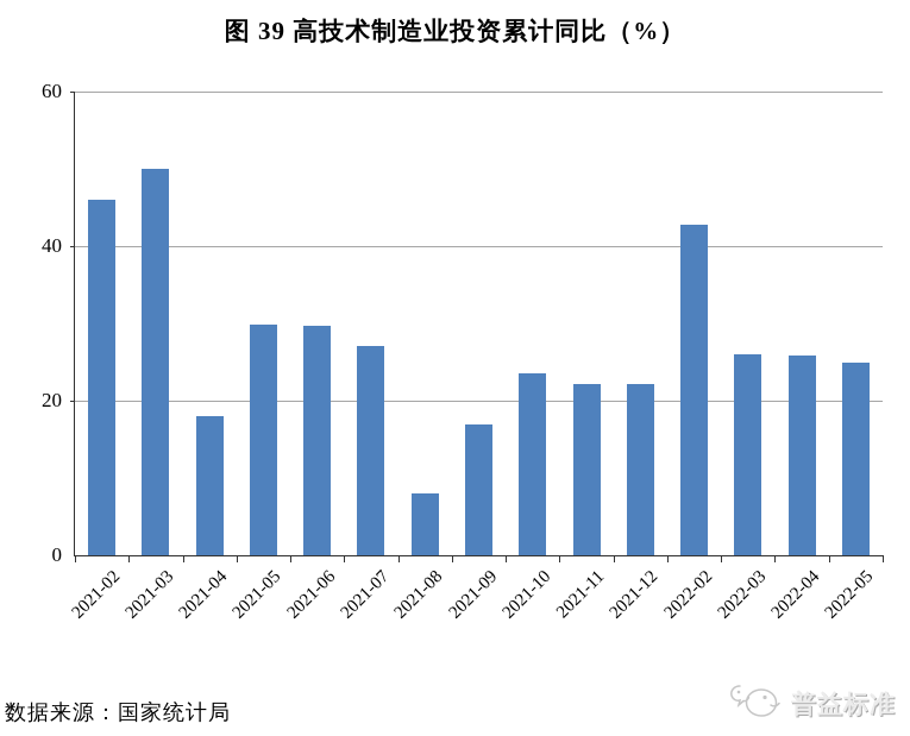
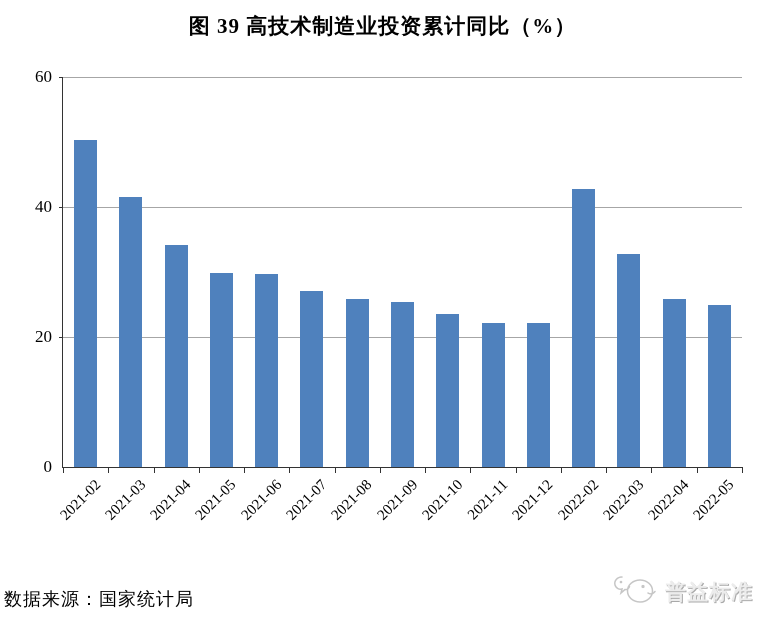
2021-02: 46 -> 50
2021-03: 50 -> 42
2021-04: 18 -> 34
2021-08: 8 -> 26
2021-09: 17 -> 25
2022-03: 26 -> 33
